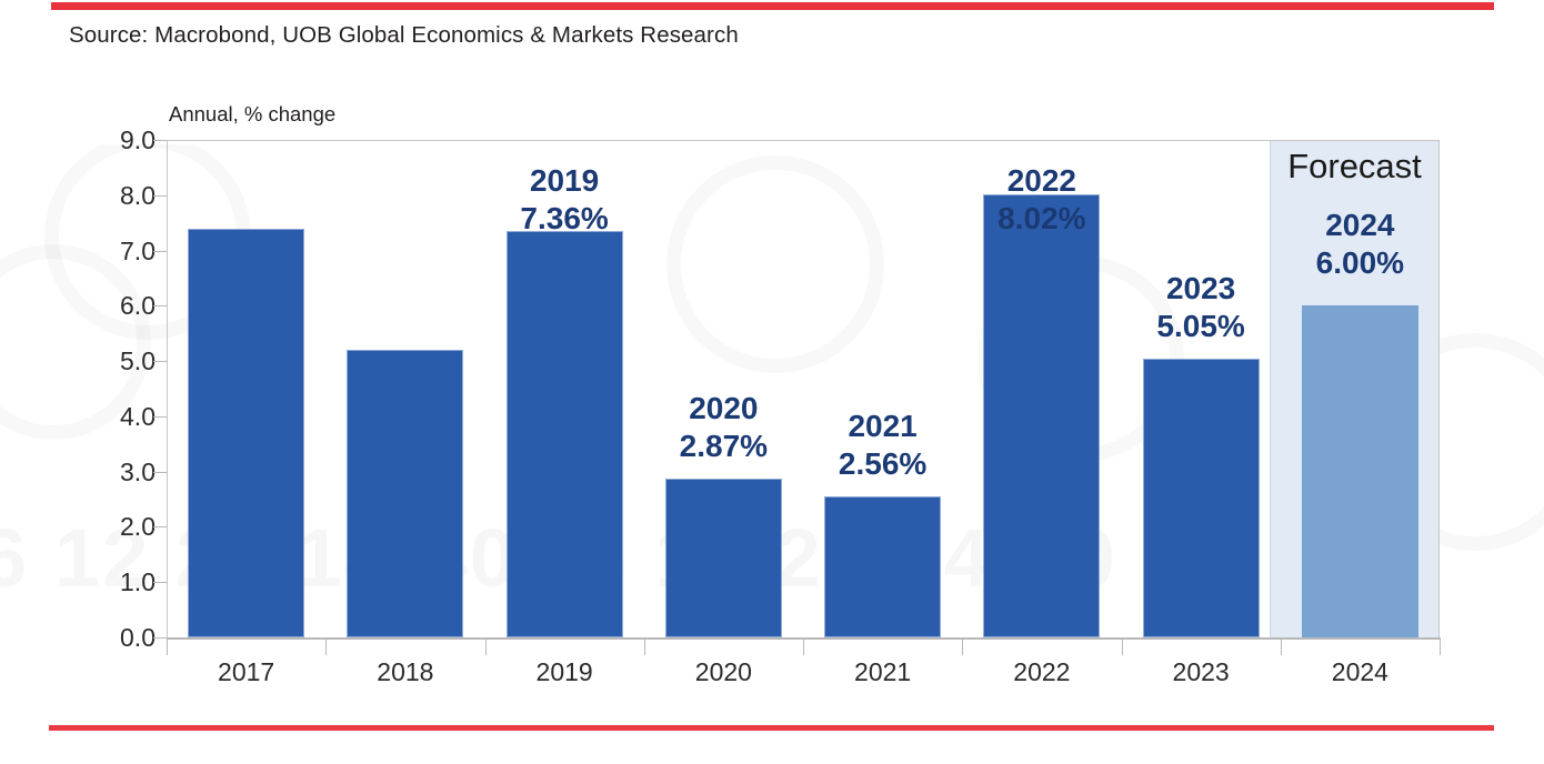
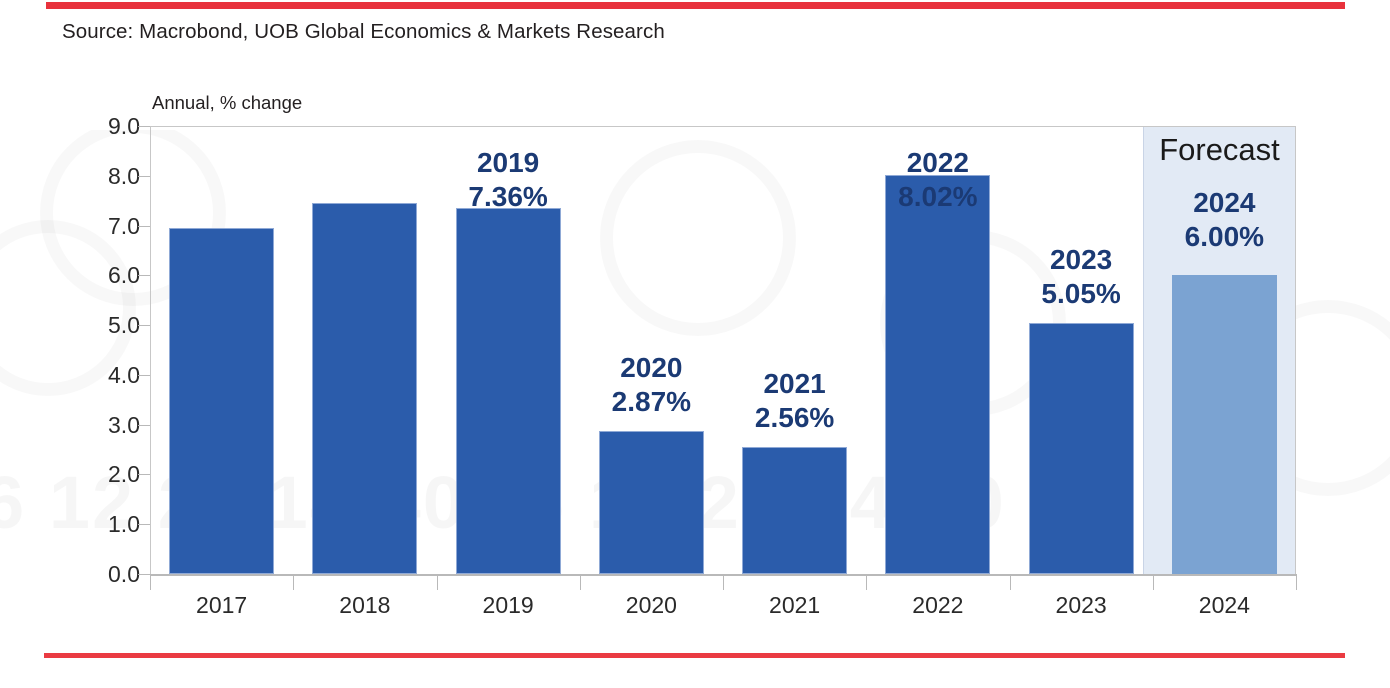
2017: 7.4 -> 7.0
2018: 5.2 -> 7.5
